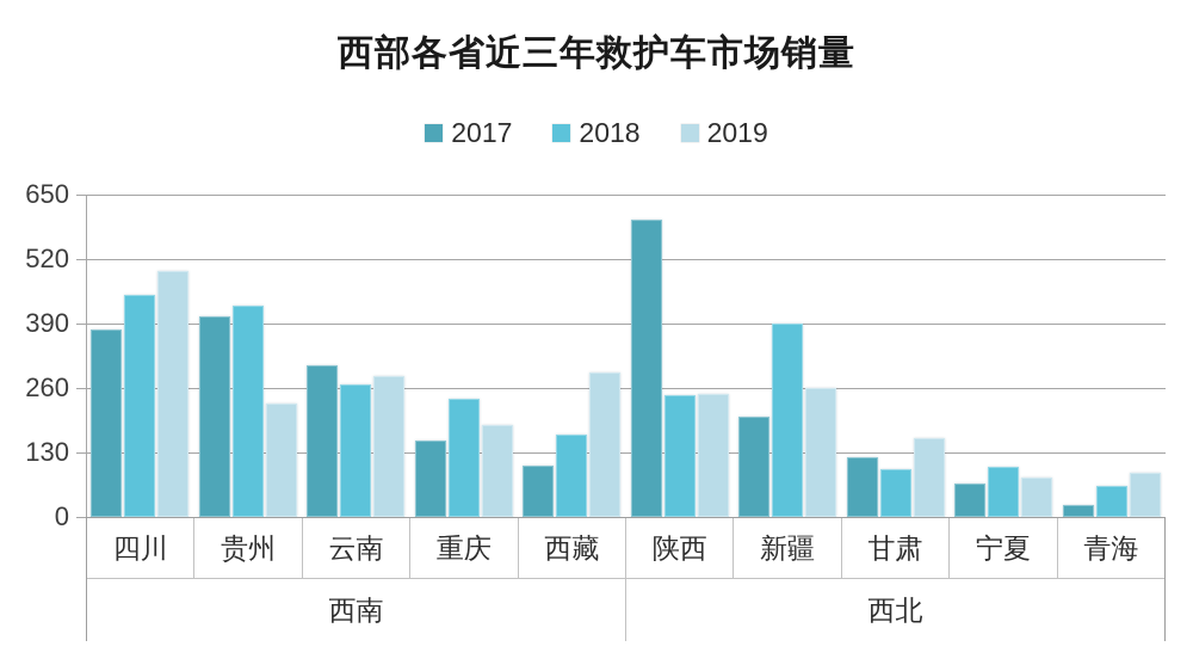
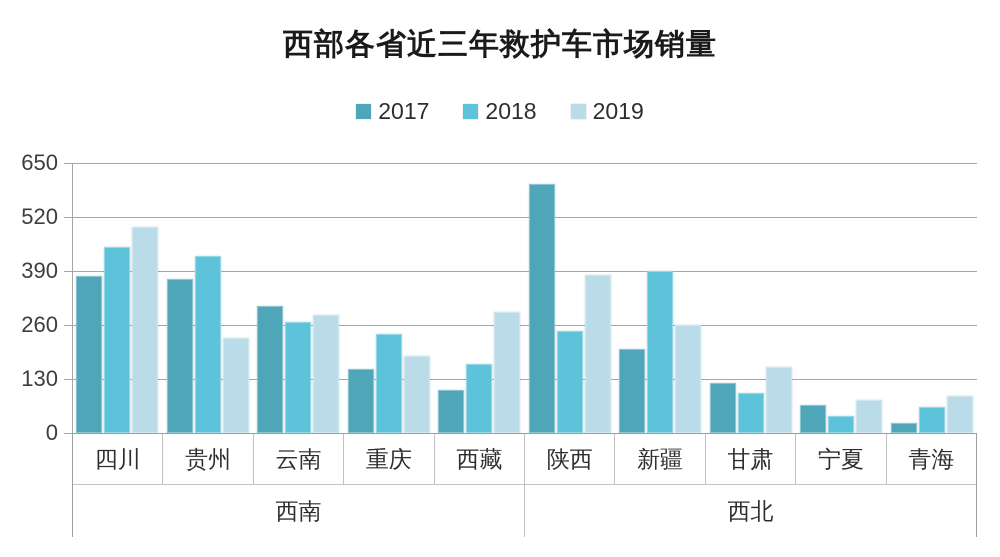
2017/贵州: 400 -> 370
2019/陕西: 250 -> 380
2018/宁夏: 100 -> 40
